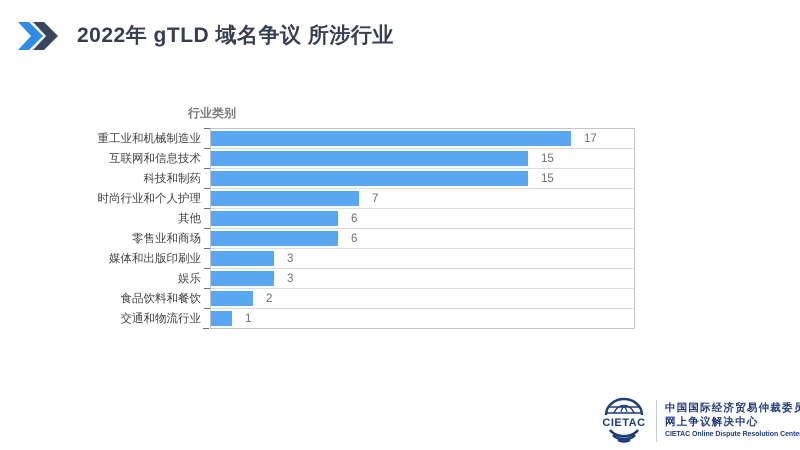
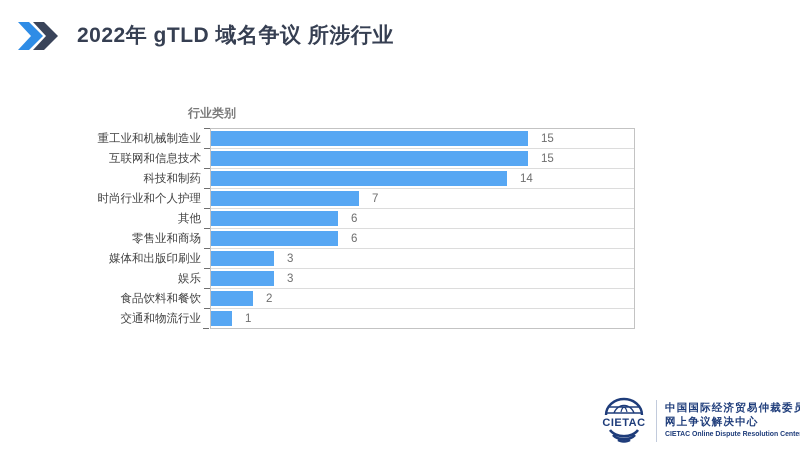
重工业和机械制造业: 17 -> 15
科技和制药: 15 -> 14
